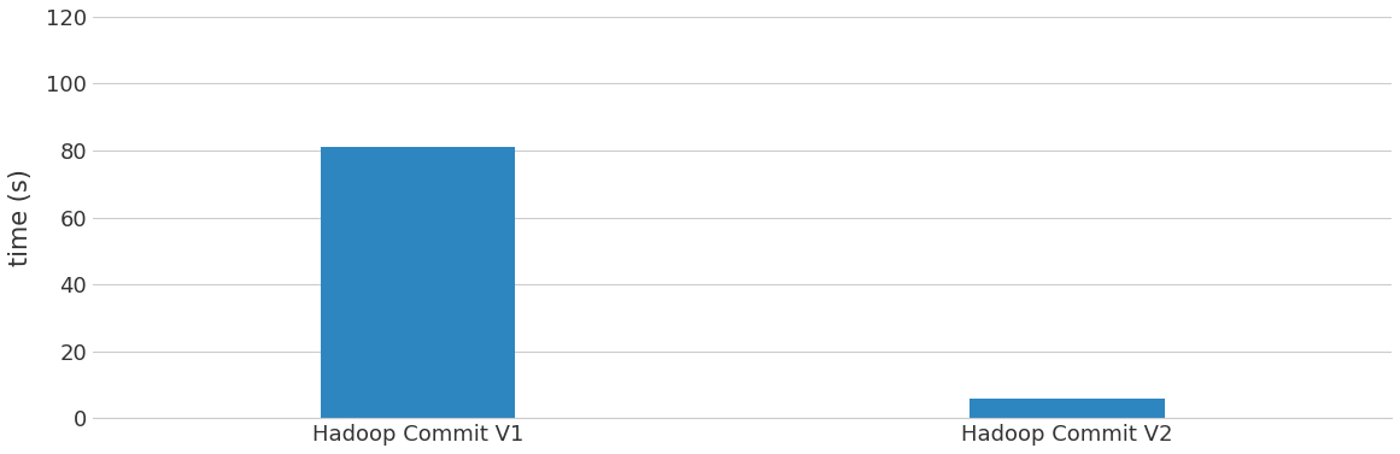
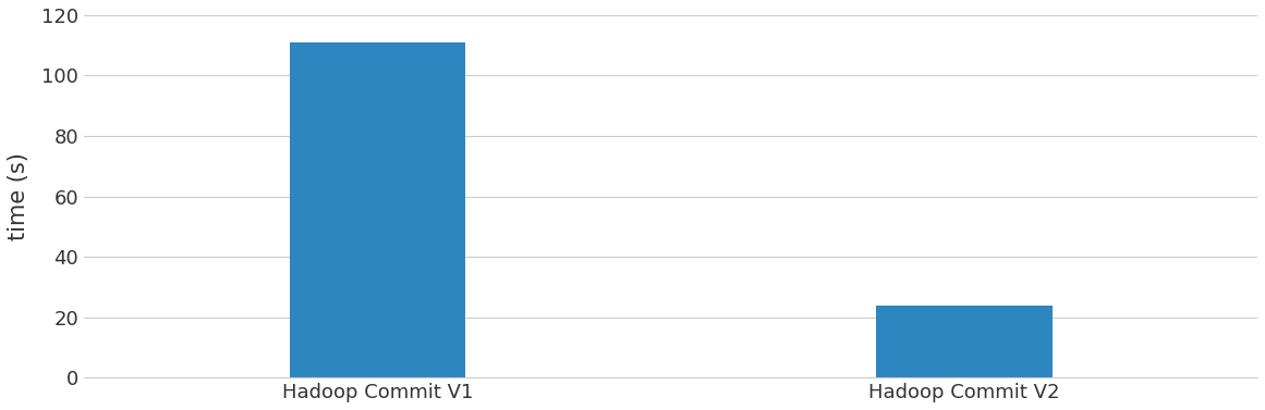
Hadoop Commit V1: 81 -> 111
Hadoop Commit V2: 6 -> 24
